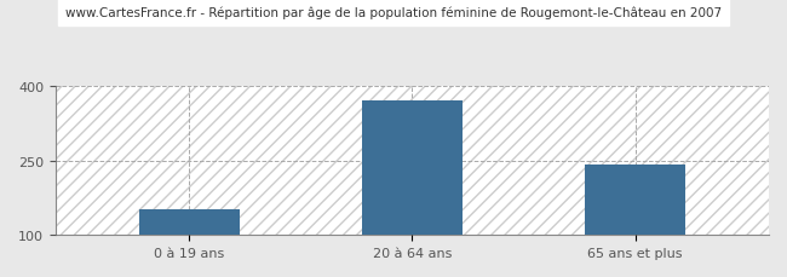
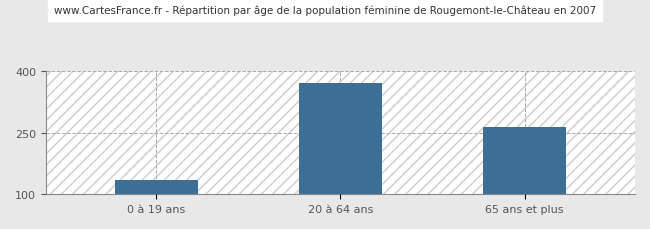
0 à 19 ans: 152 -> 135
65 ans et plus: 242 -> 265
